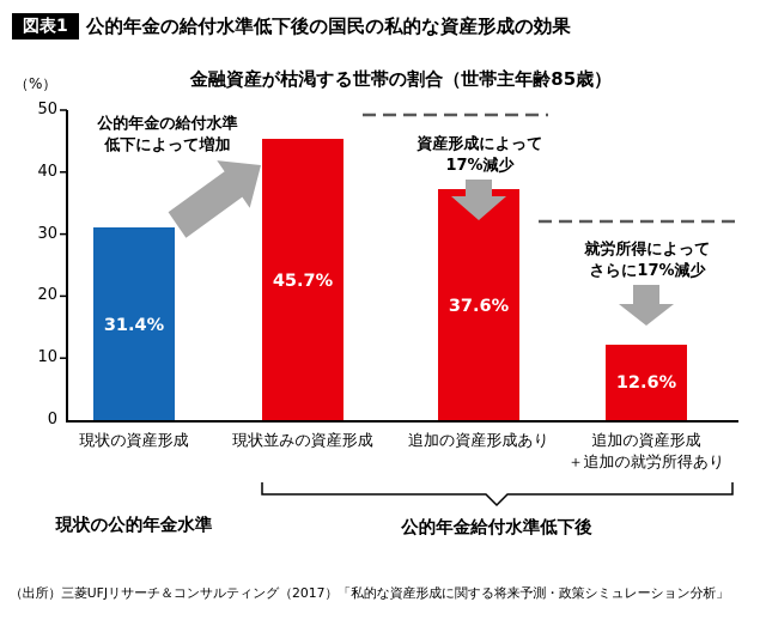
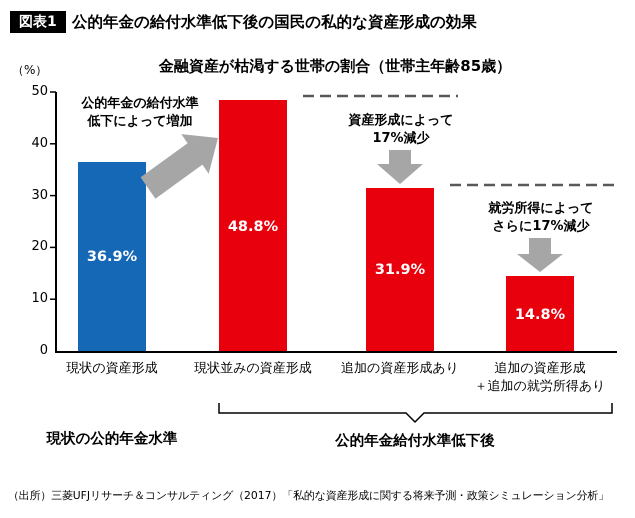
現状の資産形成: 31.4% -> 36.9%
現状並みの資産形成: 45.7% -> 48.8%
追加の資産形成あり: 37.6% -> 31.9%
追加の資産形成 ＋追加の就労所得あり: 12.6% -> 14.8%
